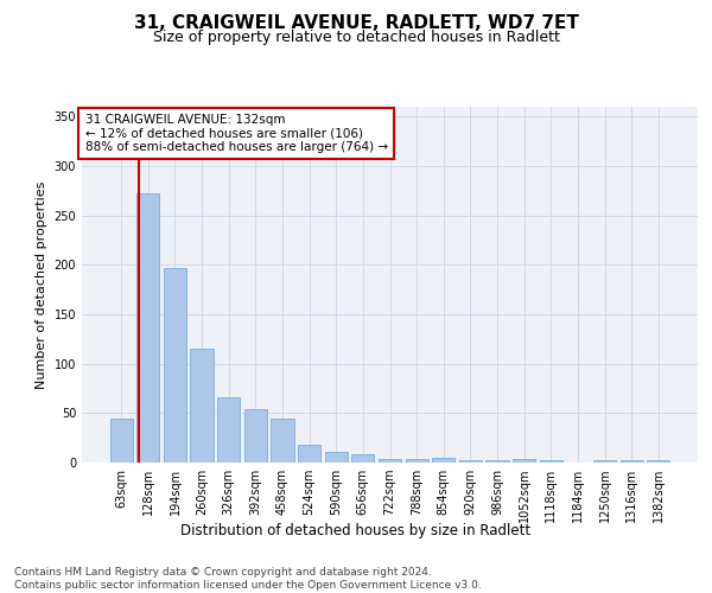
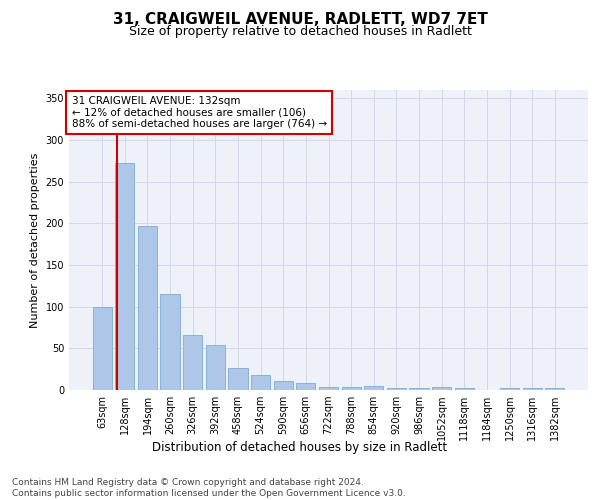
63sqm: 44 -> 100
458sqm: 44 -> 27
